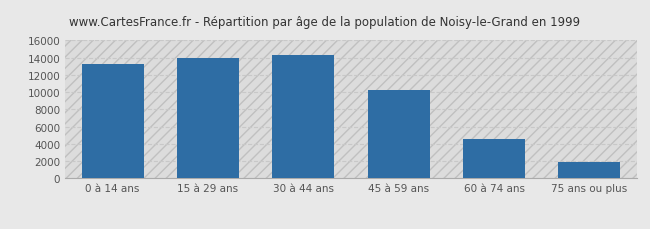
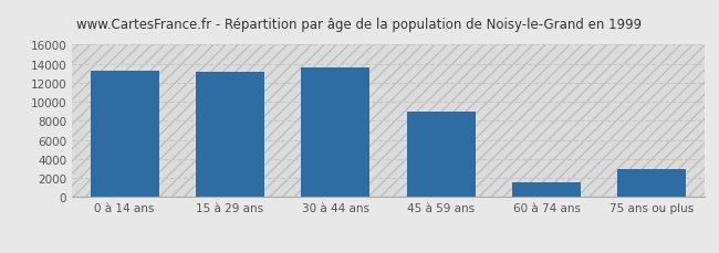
15 à 29 ans: 14000 -> 13200
30 à 44 ans: 14300 -> 13600
45 à 59 ans: 10200 -> 9000
60 à 74 ans: 4600 -> 1600
75 ans ou plus: 1900 -> 3000
